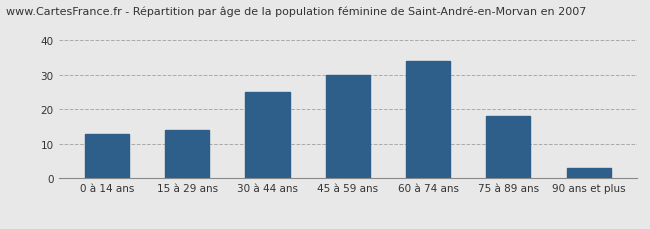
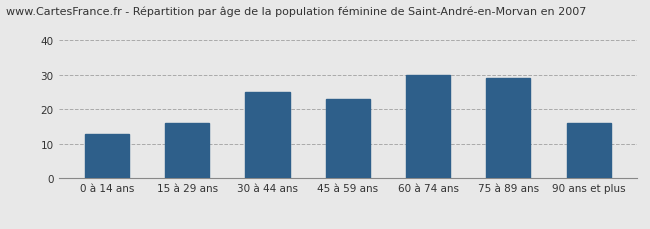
15 à 29 ans: 14 -> 16
45 à 59 ans: 30 -> 23
60 à 74 ans: 34 -> 30
75 à 89 ans: 18 -> 29
90 ans et plus: 3 -> 16
